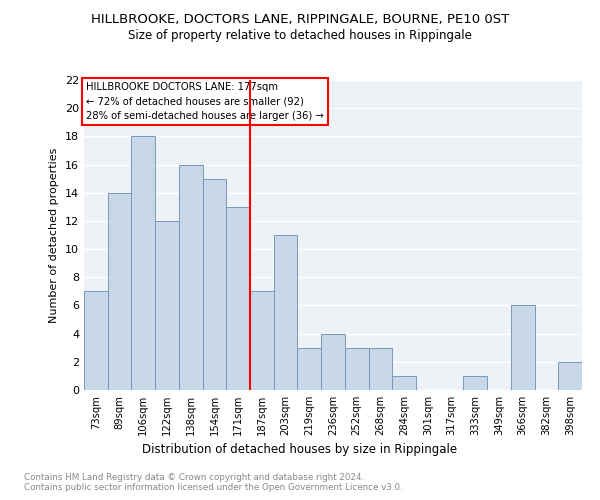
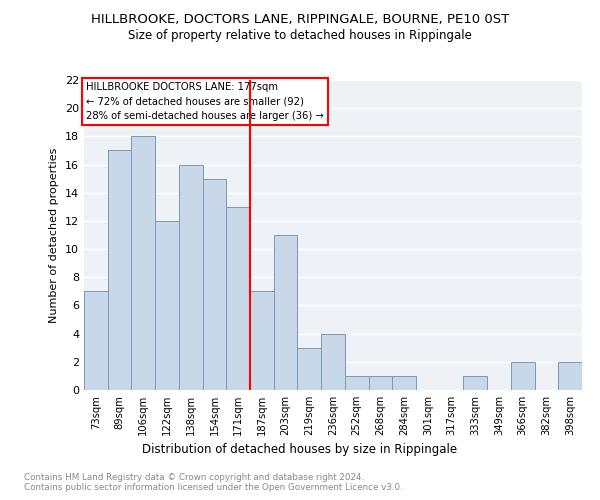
89sqm: 14 -> 17
252sqm: 3 -> 1
268sqm: 3 -> 1
366sqm: 6 -> 2
